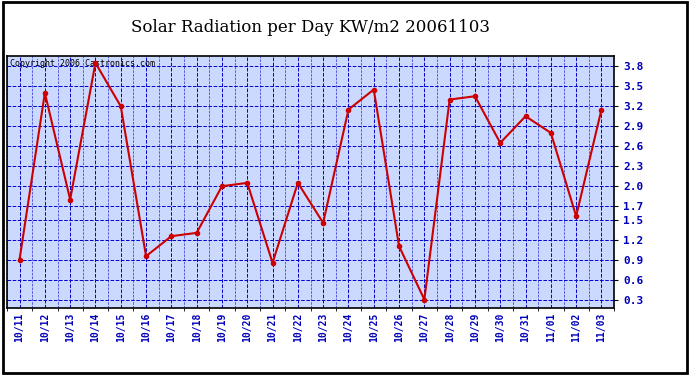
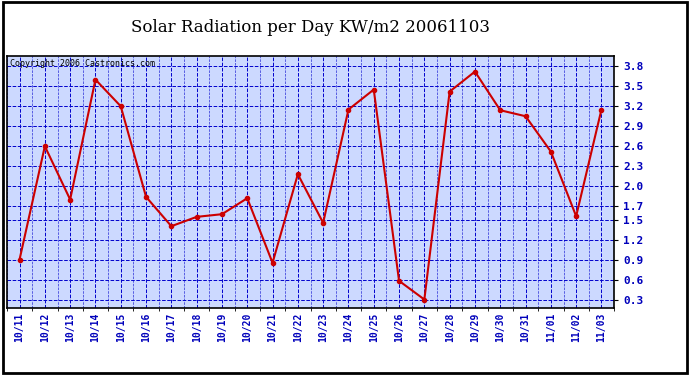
10/12: 3.40 -> 2.60
10/14: 3.85 -> 3.60
10/16: 0.95 -> 1.84
10/17: 1.25 -> 1.40
10/18: 1.30 -> 1.54
10/19: 2.00 -> 1.58
10/20: 2.05 -> 1.82
10/22: 2.05 -> 2.18
10/26: 1.10 -> 0.58
10/28: 3.30 -> 3.42
10/29: 3.35 -> 3.72
10/30: 2.65 -> 3.14
11/01: 2.80 -> 2.52
